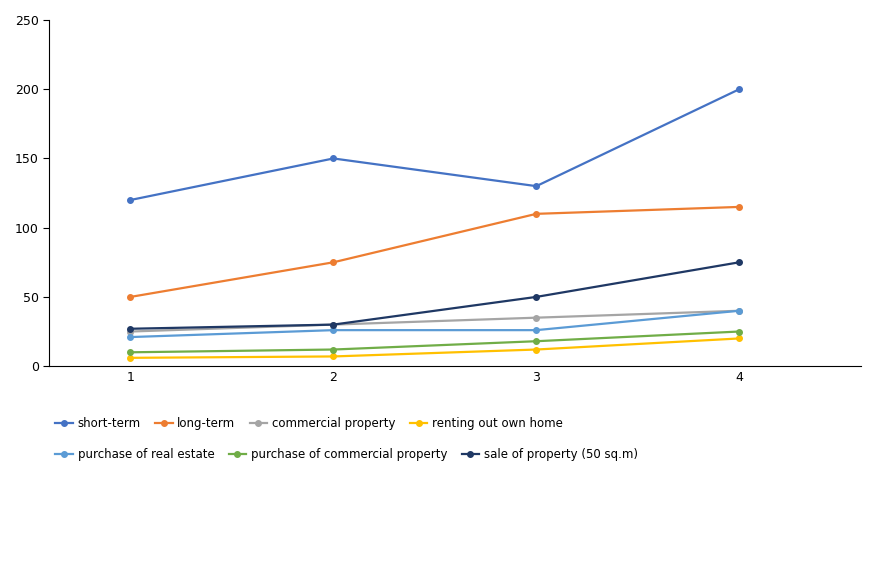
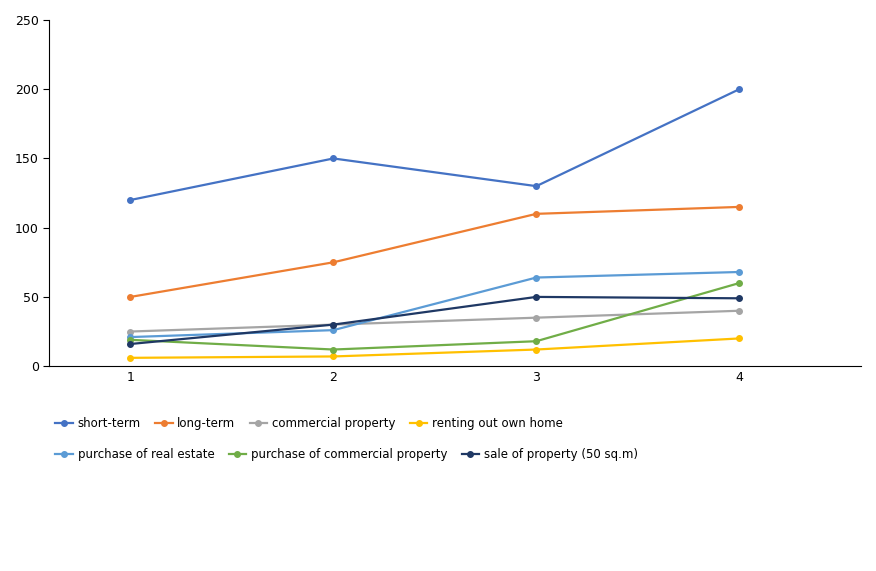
purchase of commercial property/1: 10 -> 19
sale of property (50 sq.m)/1: 27 -> 16
purchase of real estate/3: 26 -> 64
purchase of real estate/4: 40 -> 68
purchase of commercial property/4: 25 -> 60
sale of property (50 sq.m)/4: 75 -> 49
